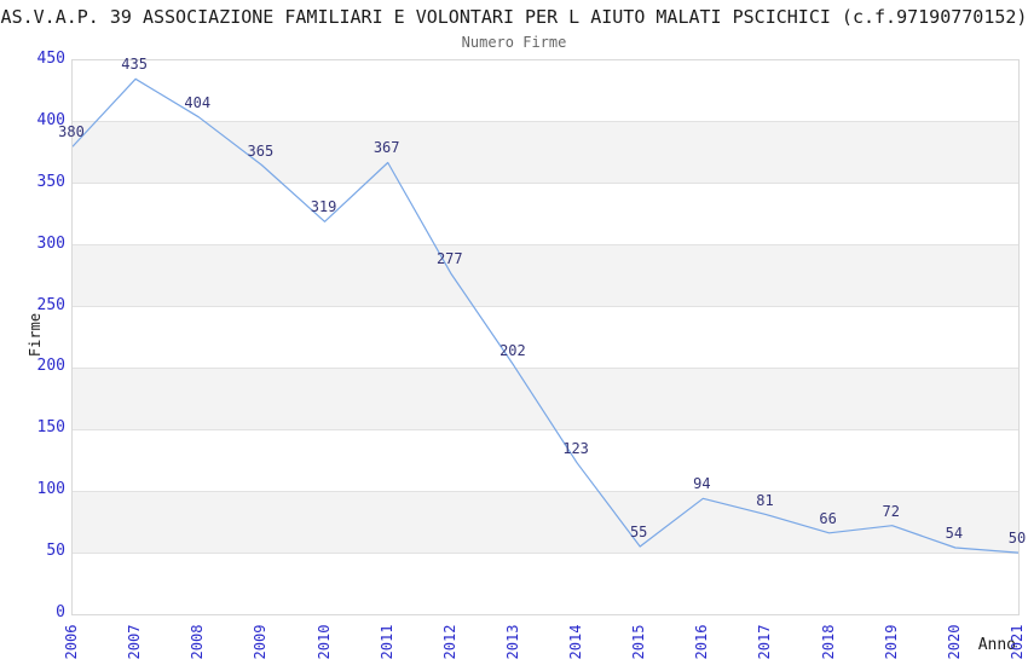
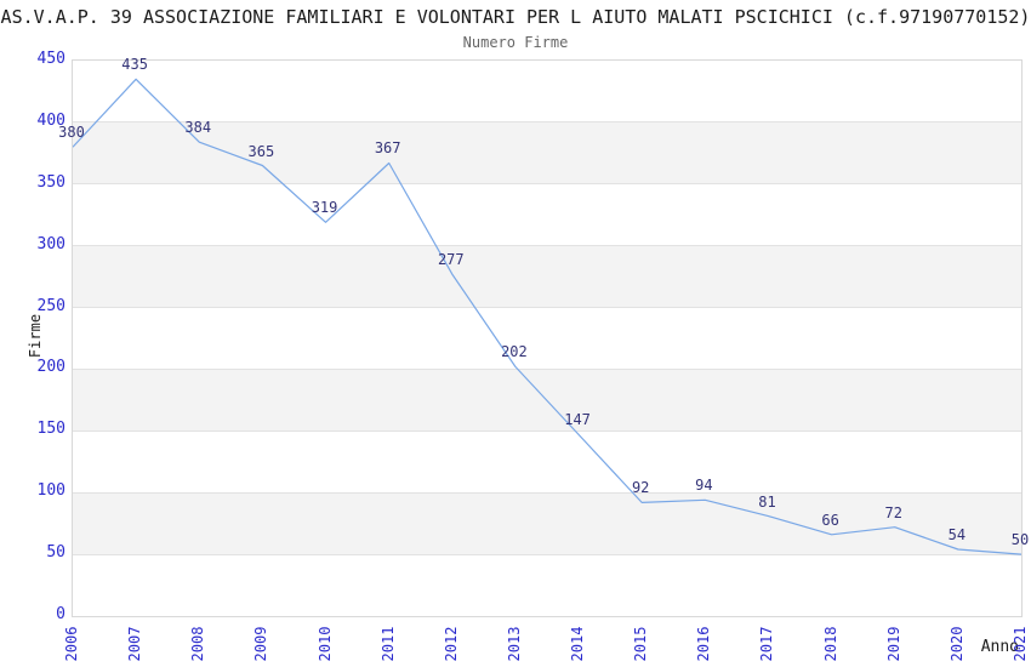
2008: 404 -> 384
2014: 123 -> 147
2015: 55 -> 92
